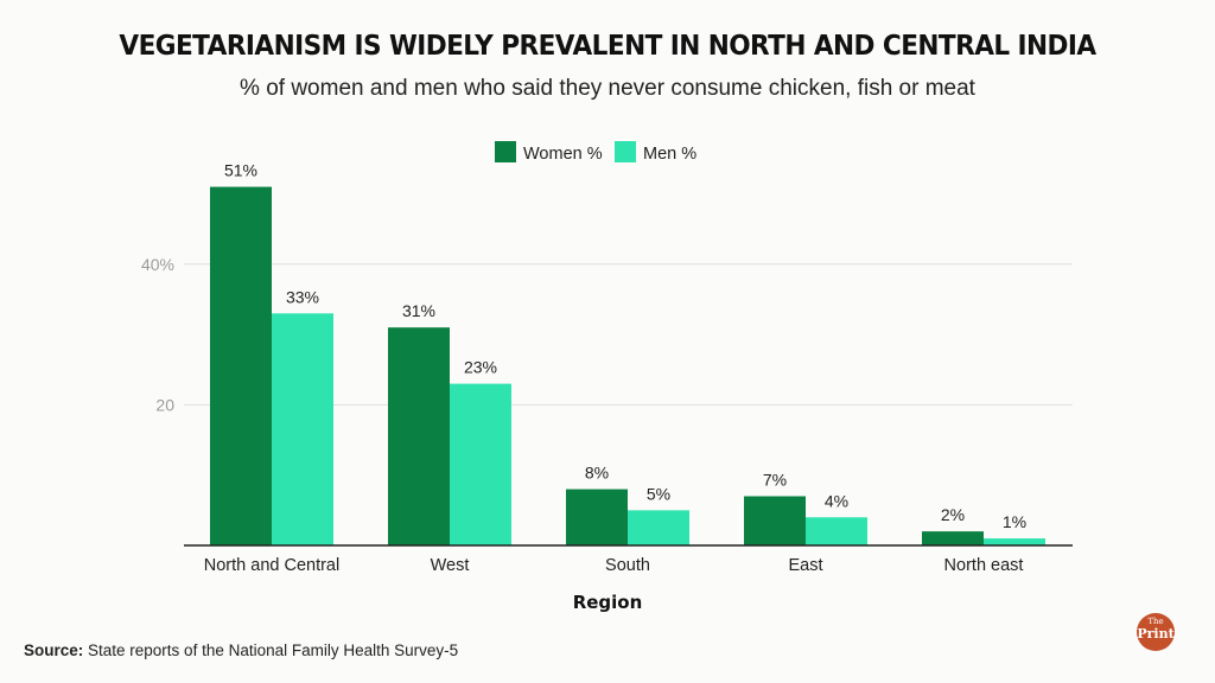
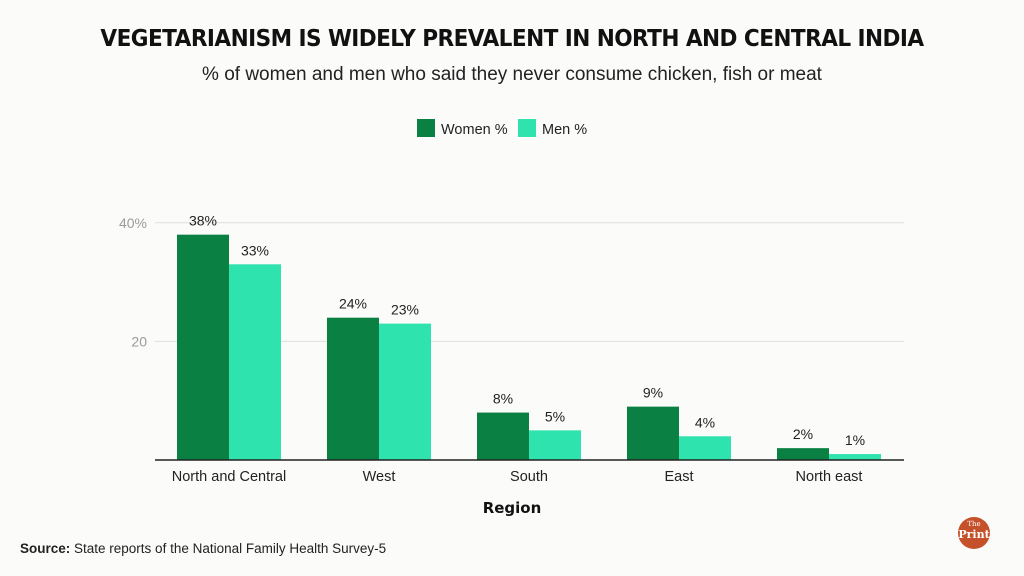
Women %/North and Central: 51% -> 38%
Women %/West: 31% -> 24%
Women %/East: 7% -> 9%
